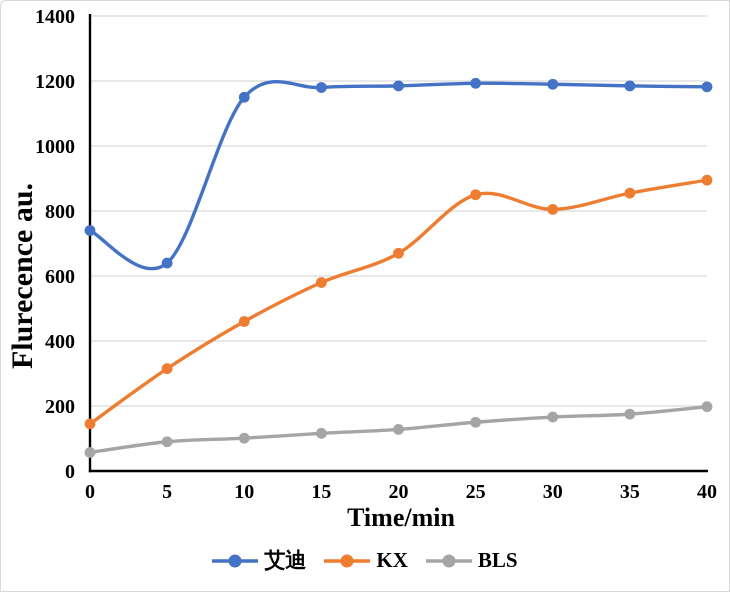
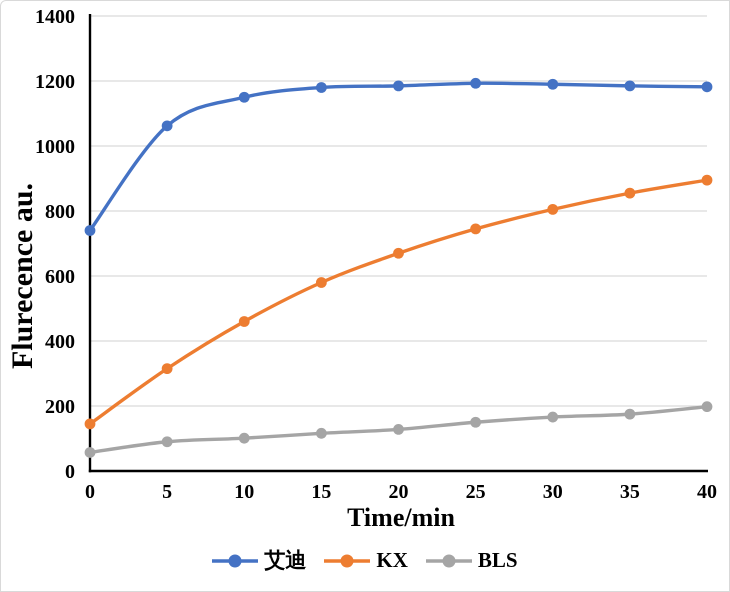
艾迪/5: 640 -> 1060
KX/25: 850 -> 740
